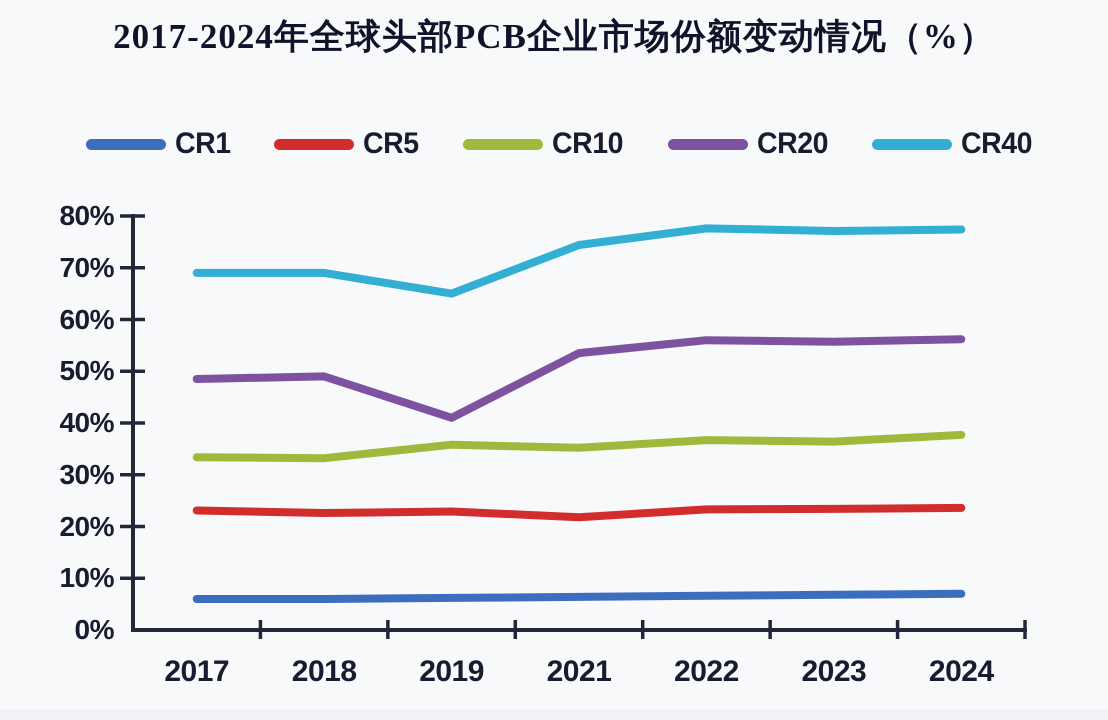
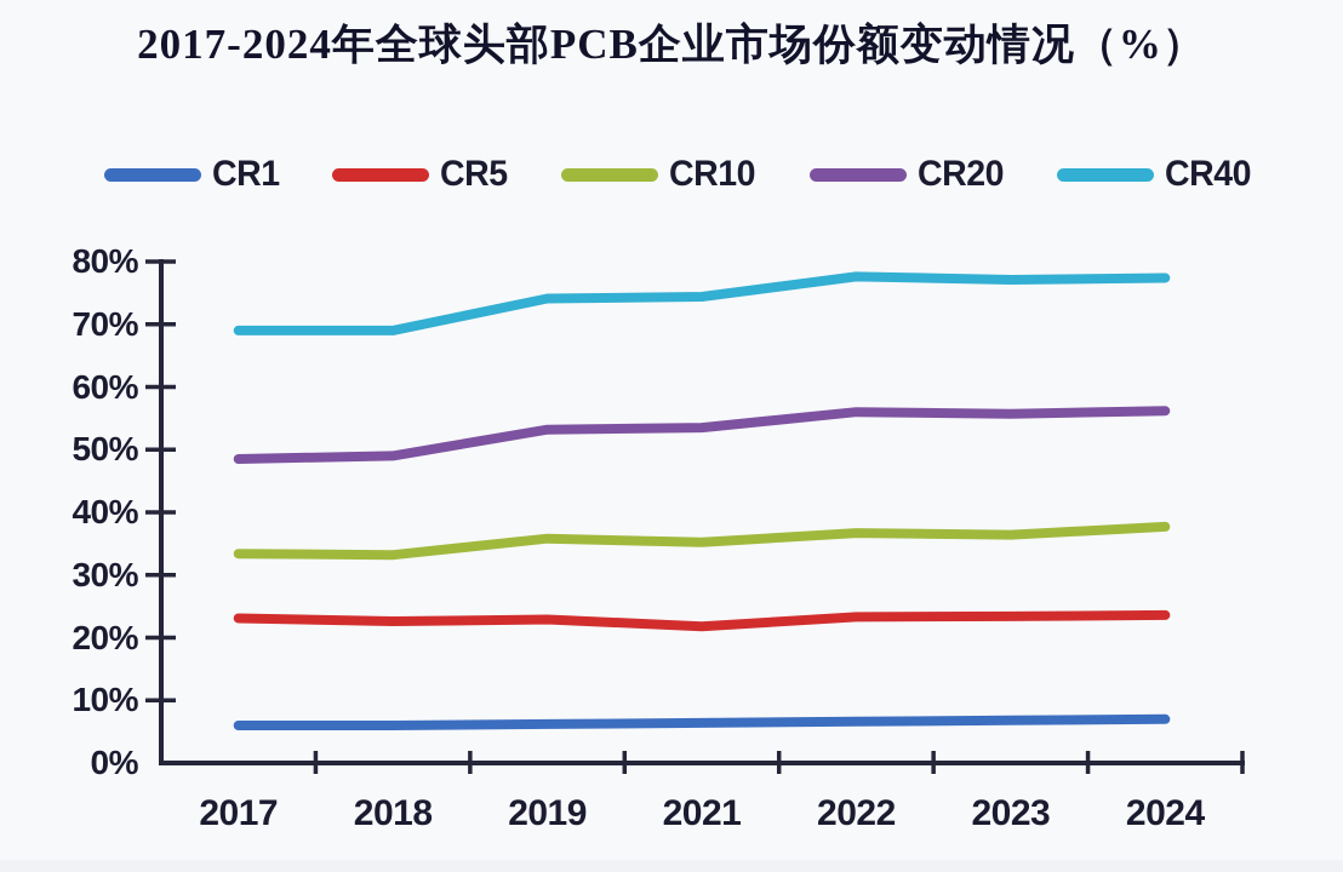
CR20/2019: 41% -> 53%
CR40/2019: 65% -> 74%
